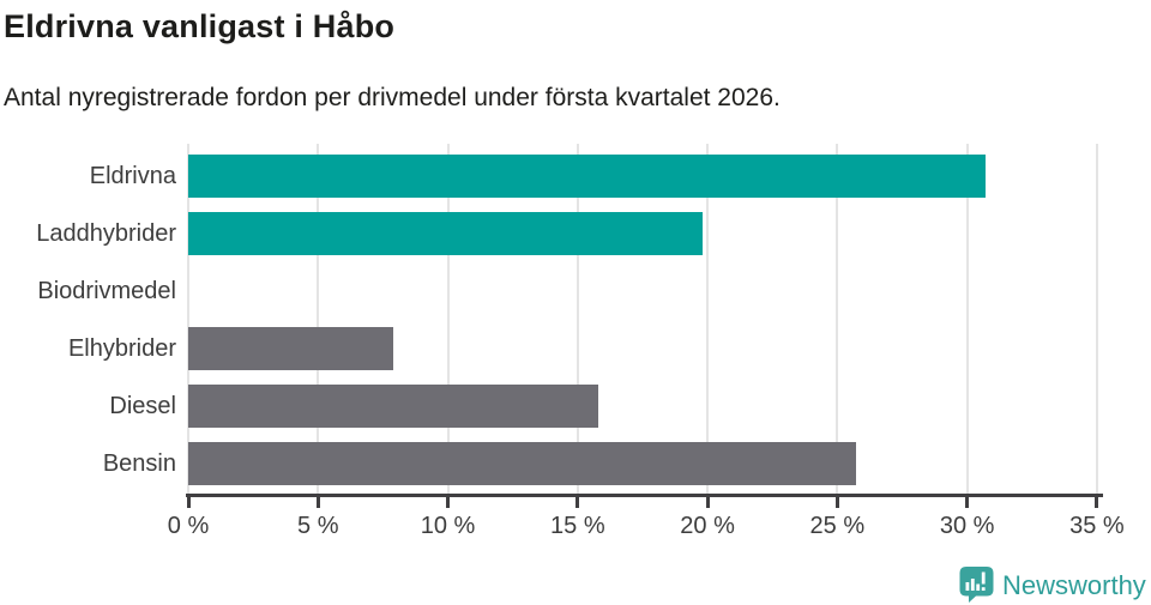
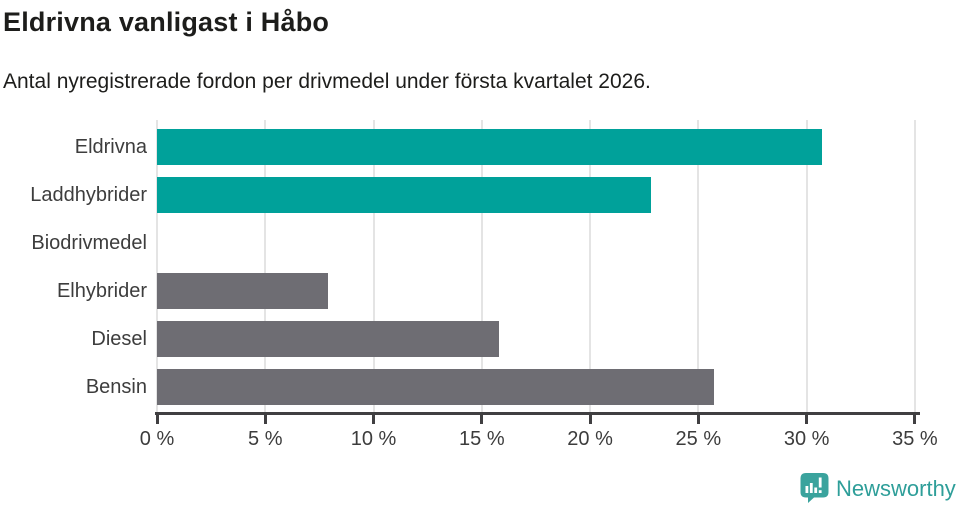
Laddhybrider: 19.8% -> 22.8%
